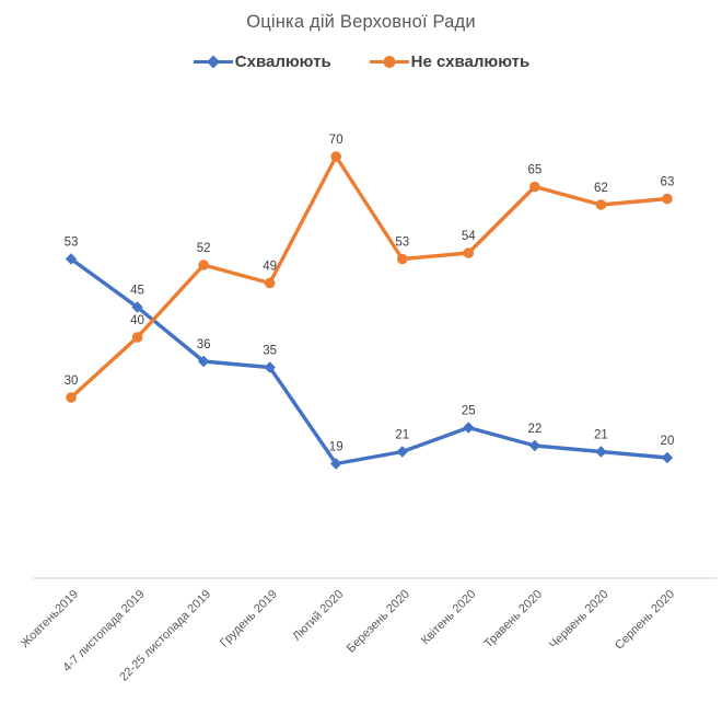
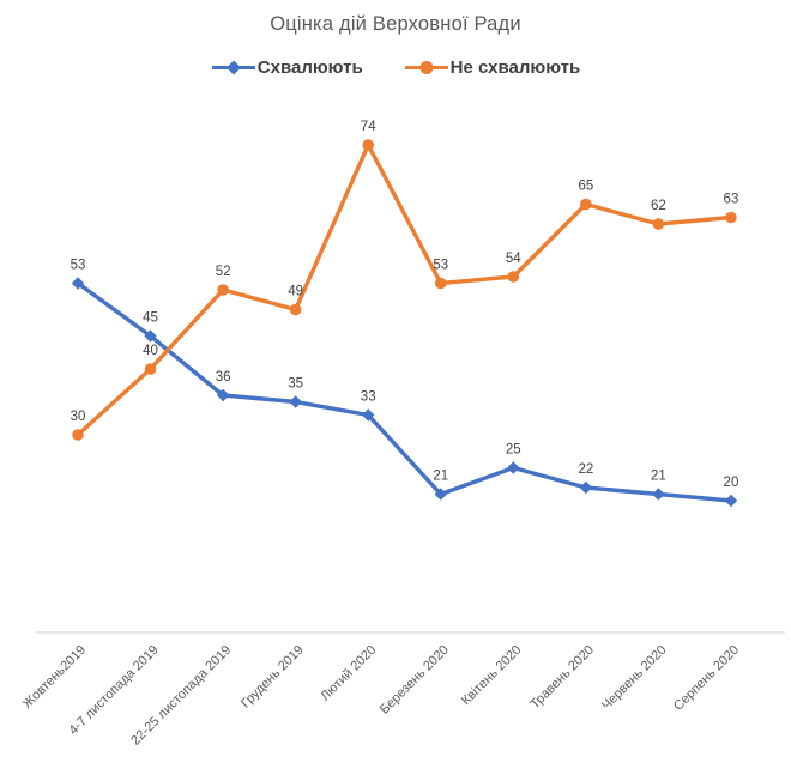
Схвалюють/Лютий 2020: 19 -> 33
Не схвалюють/Лютий 2020: 70 -> 74
